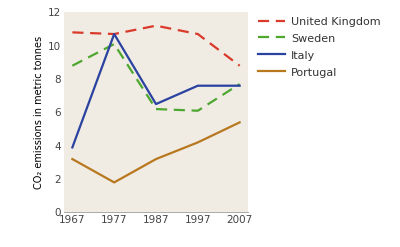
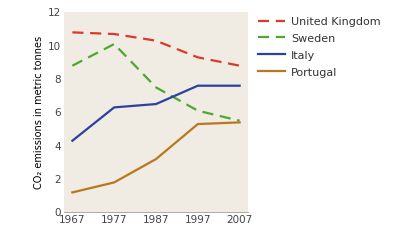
Italy/1967: 3.9 -> 4.3
Portugal/1967: 3.2 -> 1.2
Italy/1977: 10.7 -> 6.3
United Kingdom/1987: 11.2 -> 10.3
Sweden/1987: 6.2 -> 7.5
United Kingdom/1997: 10.7 -> 9.3
Portugal/1997: 4.2 -> 5.3
Sweden/2007: 7.7 -> 5.5
